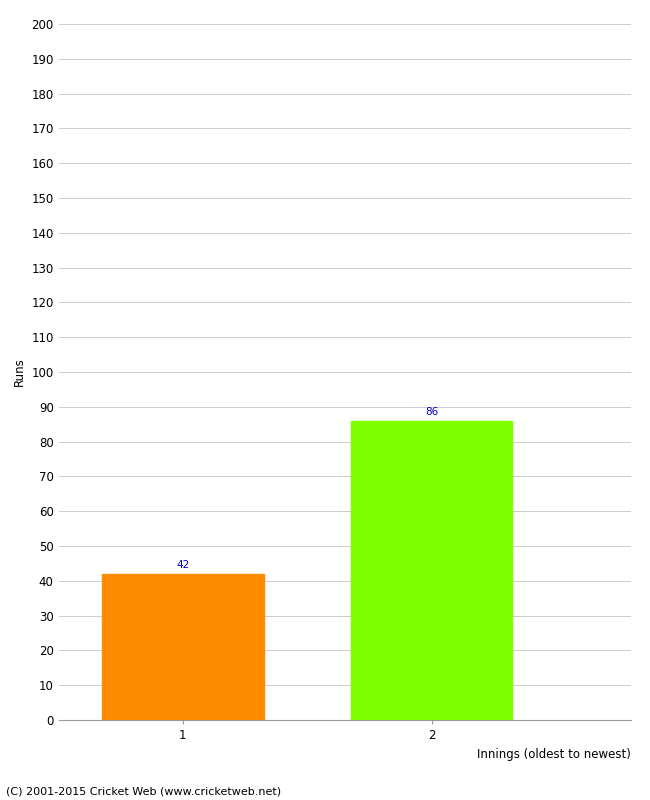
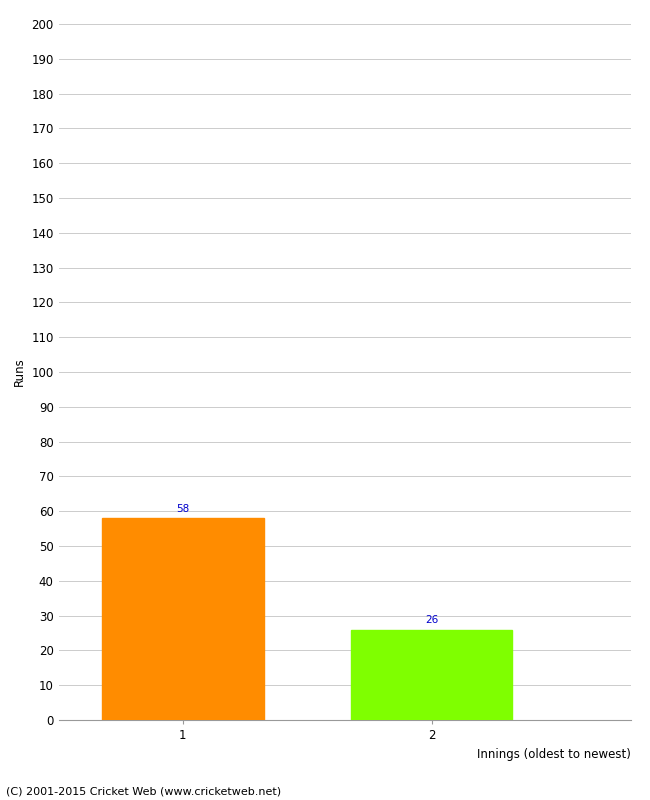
1: 42 -> 58
2: 86 -> 26
